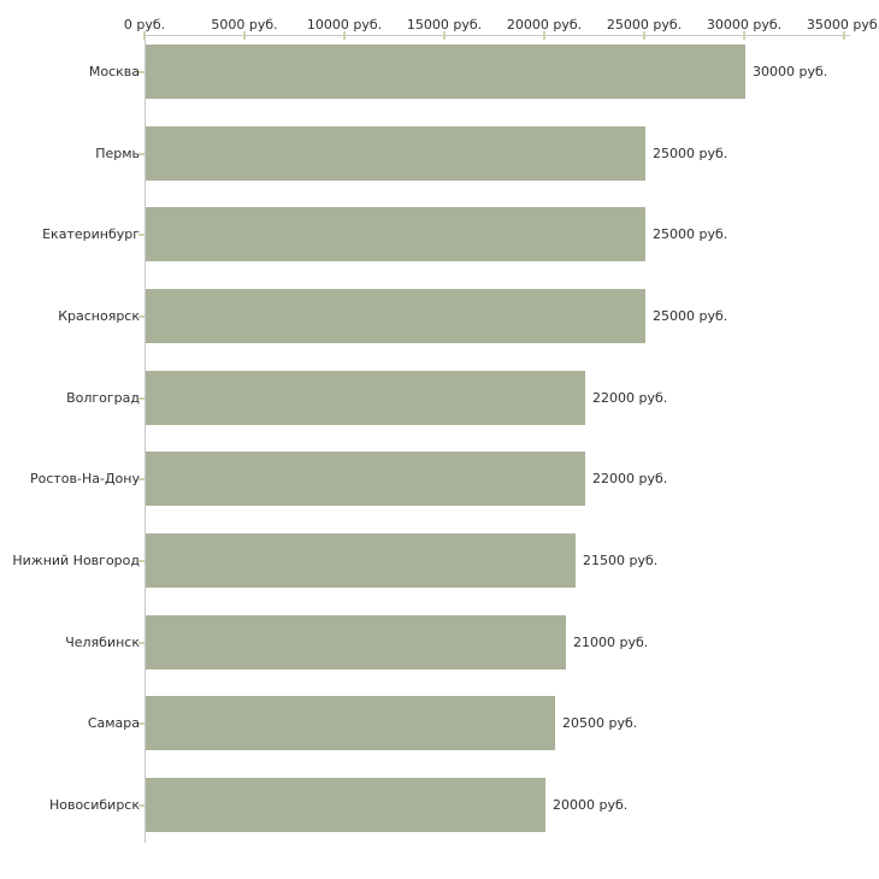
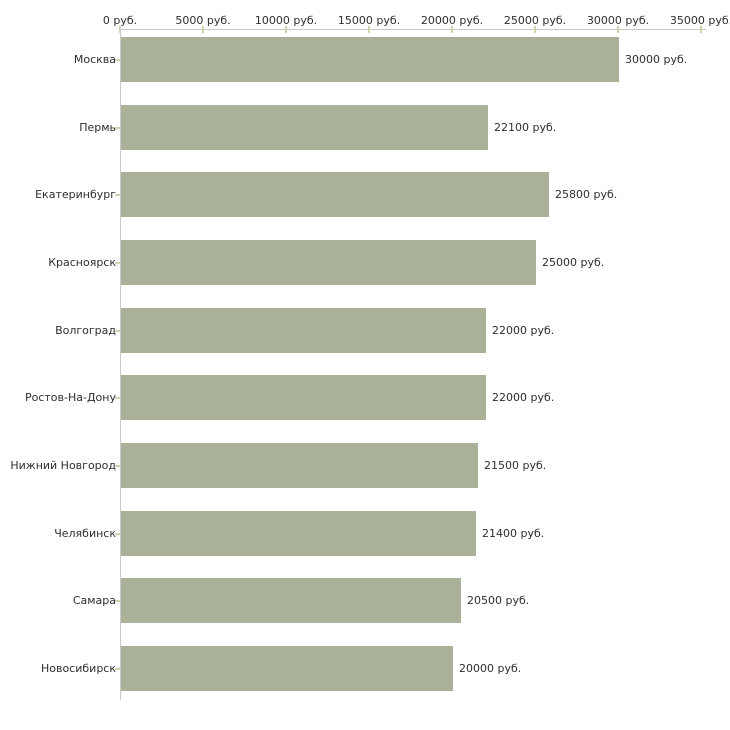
Пермь: 25000 -> 22100
Екатеринбург: 25000 -> 25800
Челябинск: 21000 -> 21400
